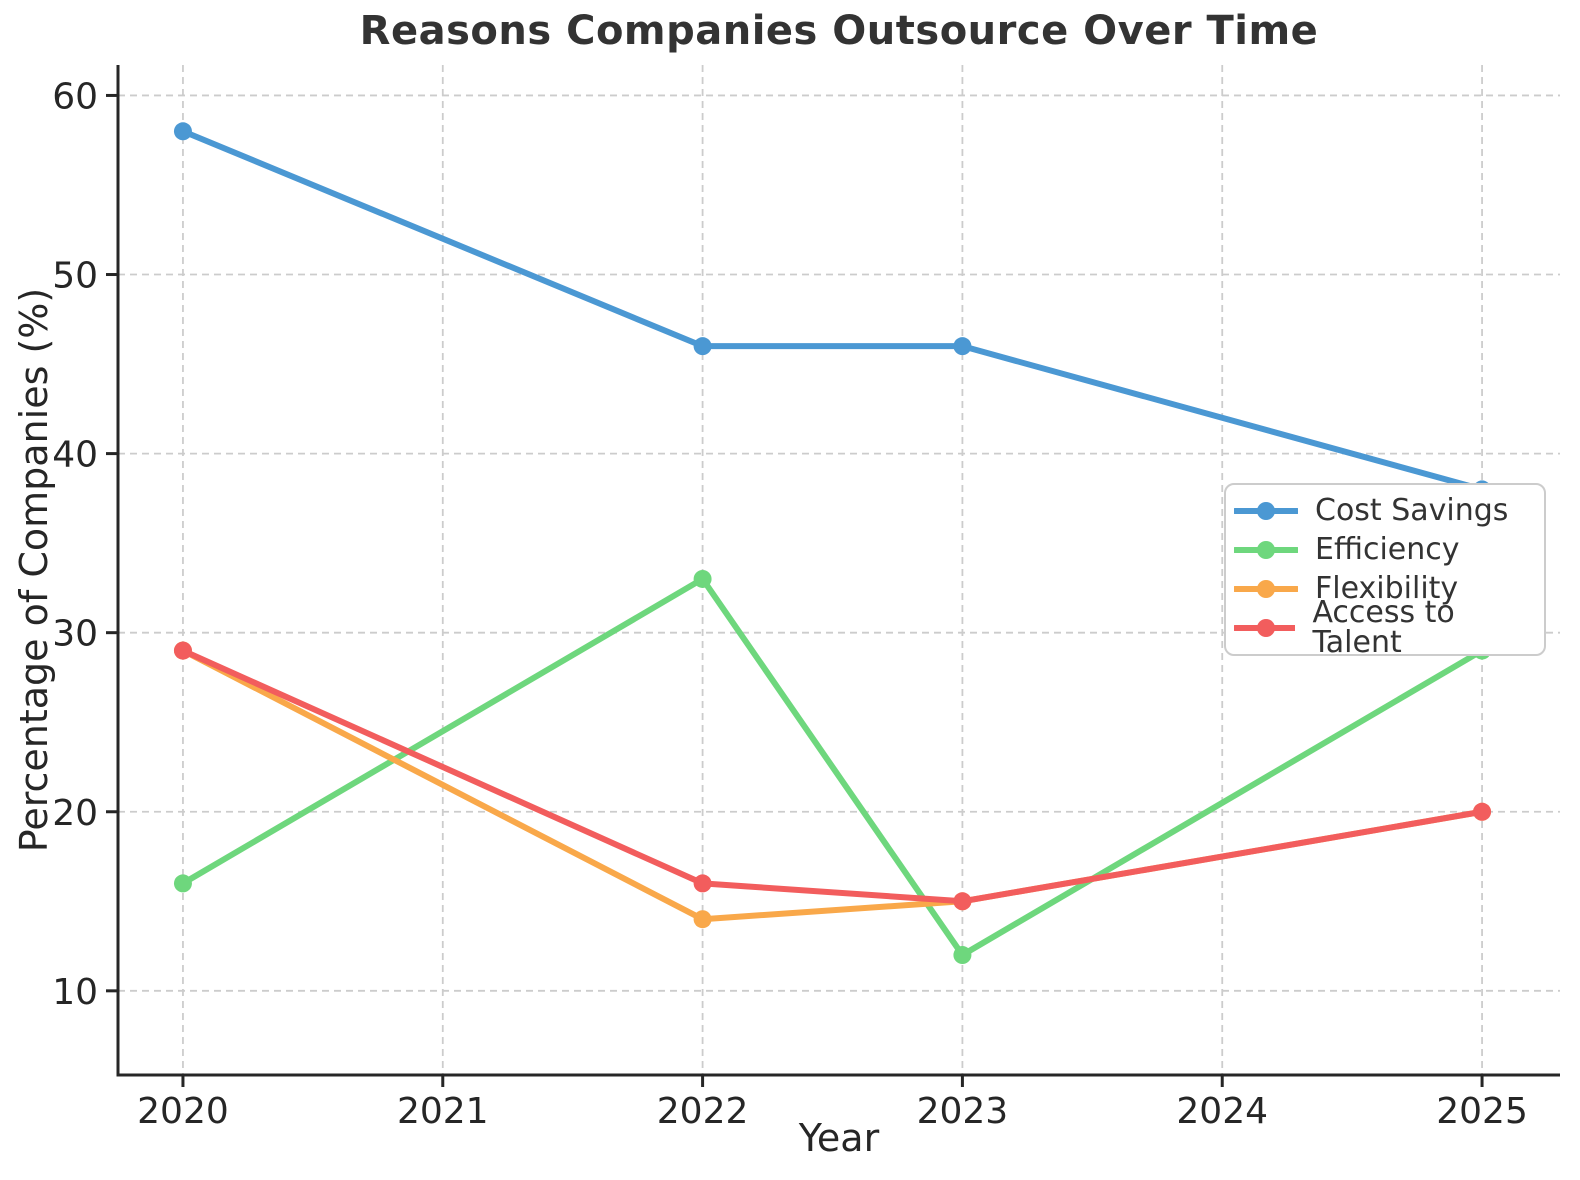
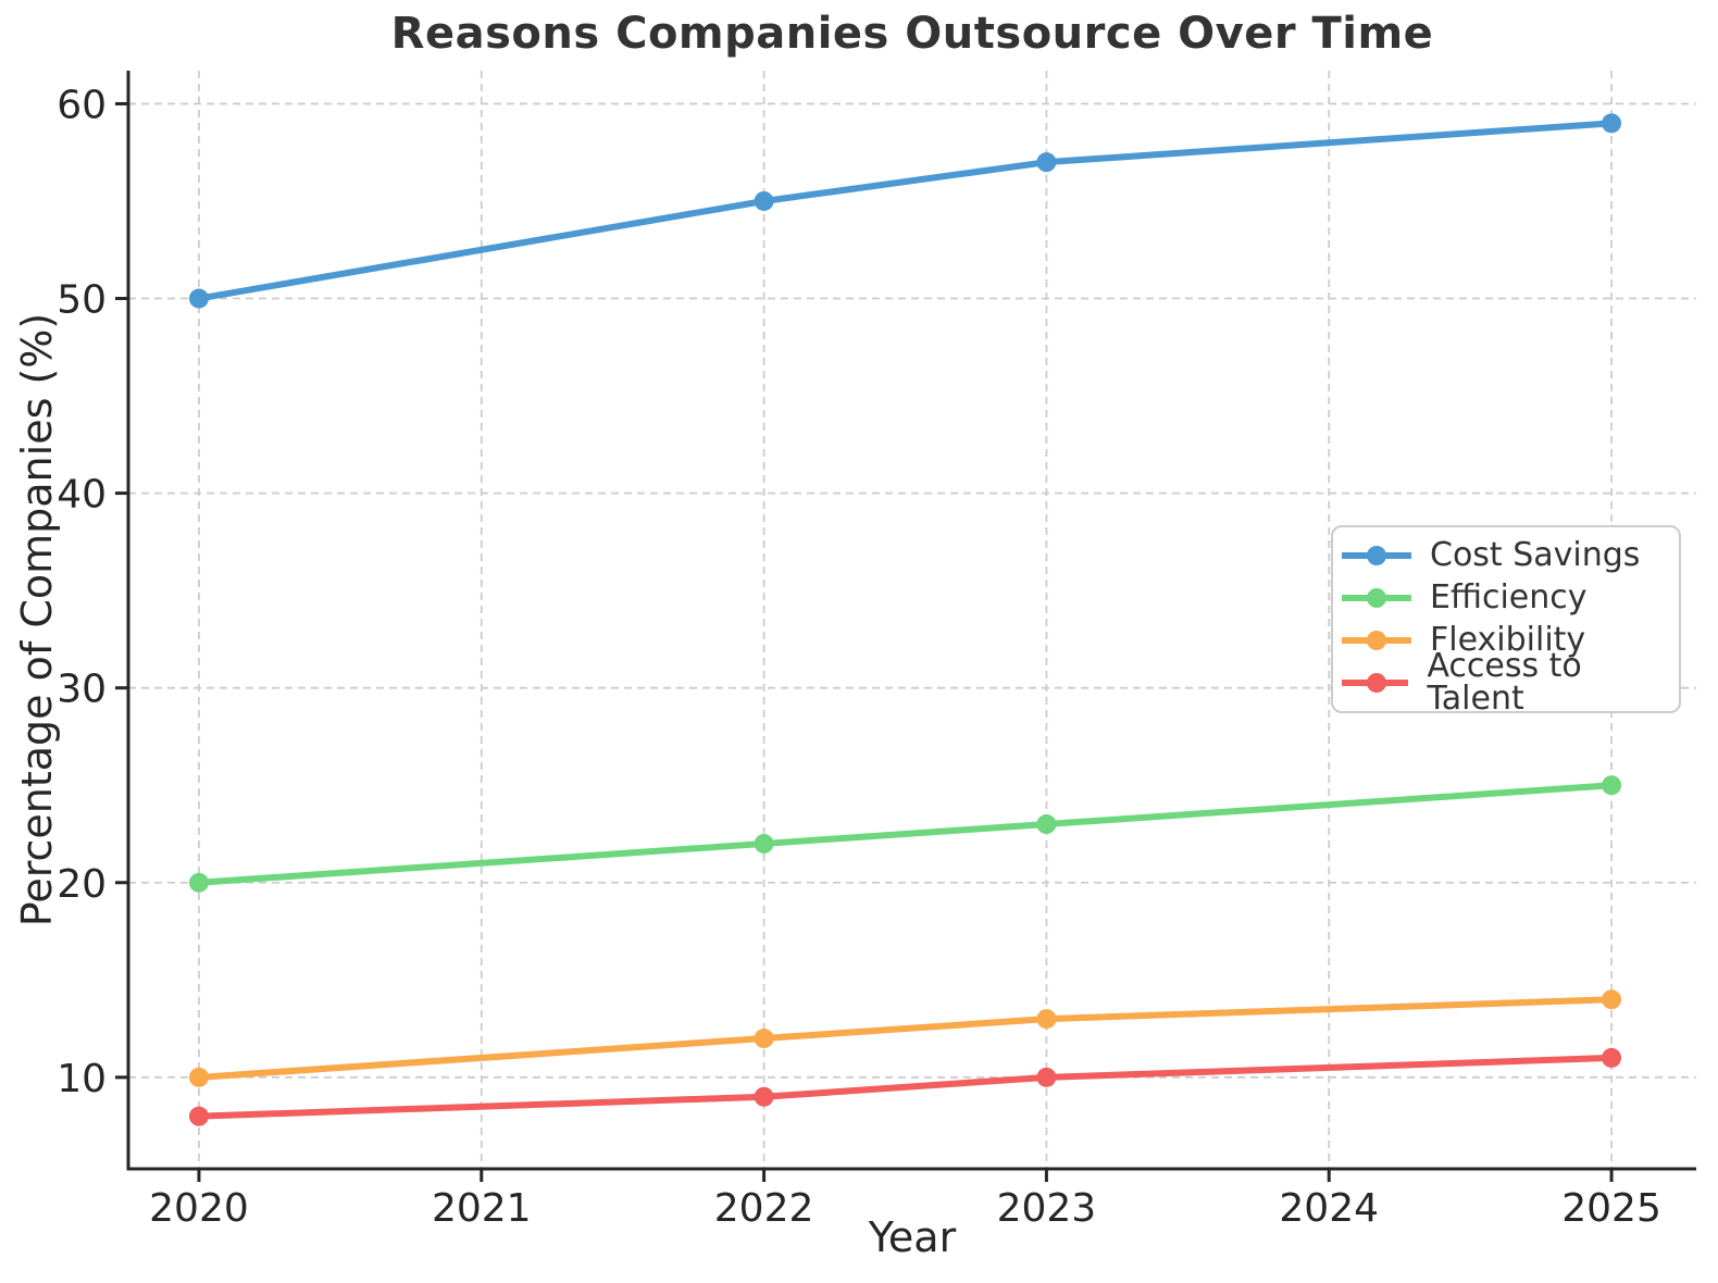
Cost Savings/2020: 58 -> 50
Efficiency/2020: 16 -> 20
Flexibility/2020: 29 -> 10
Access to Talent/2020: 29 -> 8
Cost Savings/2022: 46 -> 55
Efficiency/2022: 33 -> 22
Flexibility/2022: 14 -> 12
Access to Talent/2022: 16 -> 9
Cost Savings/2023: 46 -> 57
Efficiency/2023: 12 -> 23
Flexibility/2023: 15 -> 13
Access to Talent/2023: 15 -> 10
Cost Savings/2025: 38 -> 59
Efficiency/2025: 29 -> 25
Flexibility/2025: 20 -> 14
Access to Talent/2025: 20 -> 11
